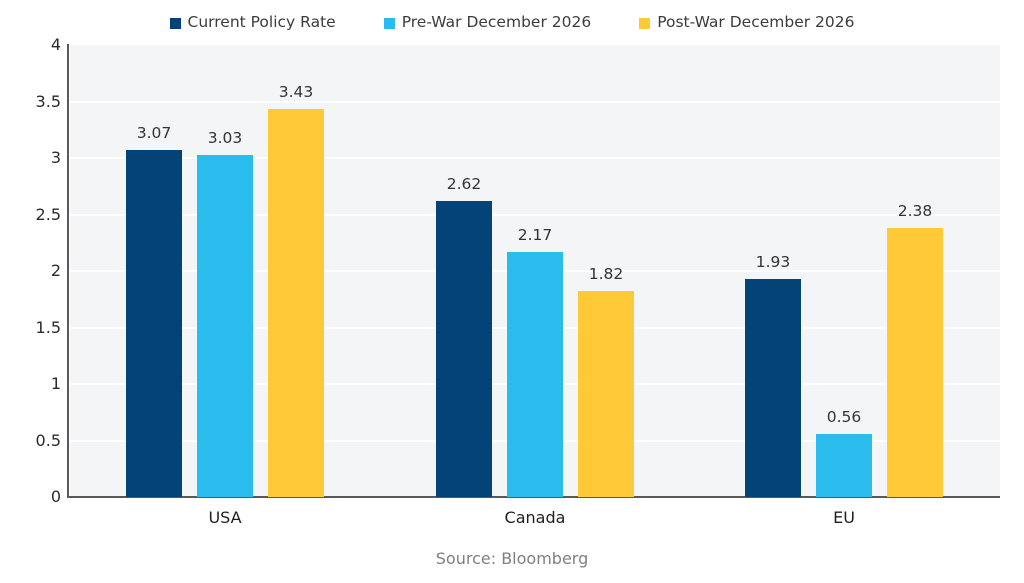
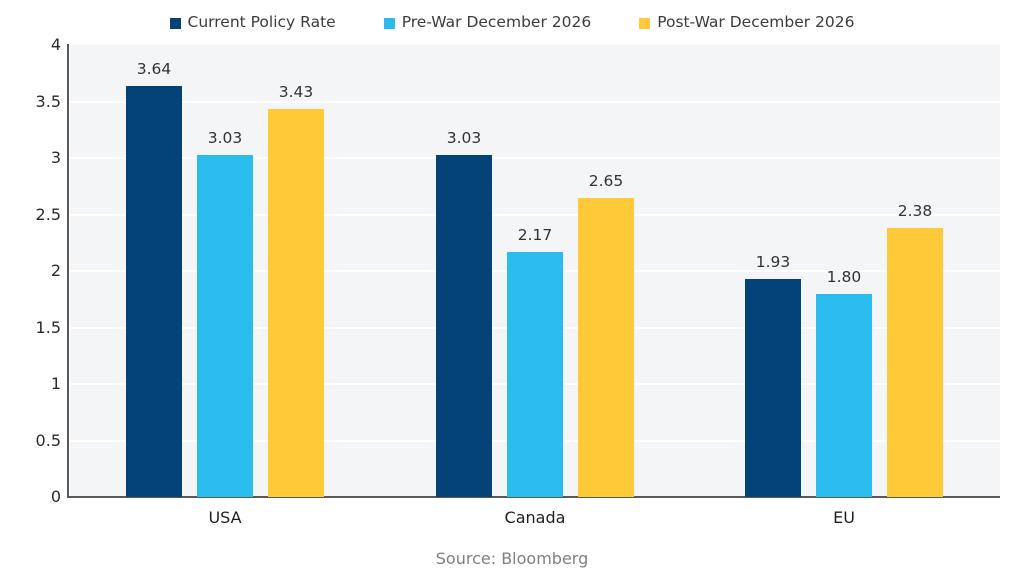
Current Policy Rate/USA: 3.07 -> 3.64
Current Policy Rate/Canada: 2.62 -> 3.03
Post-War December 2026/Canada: 1.82 -> 2.65
Pre-War December 2026/EU: 0.56 -> 1.80
